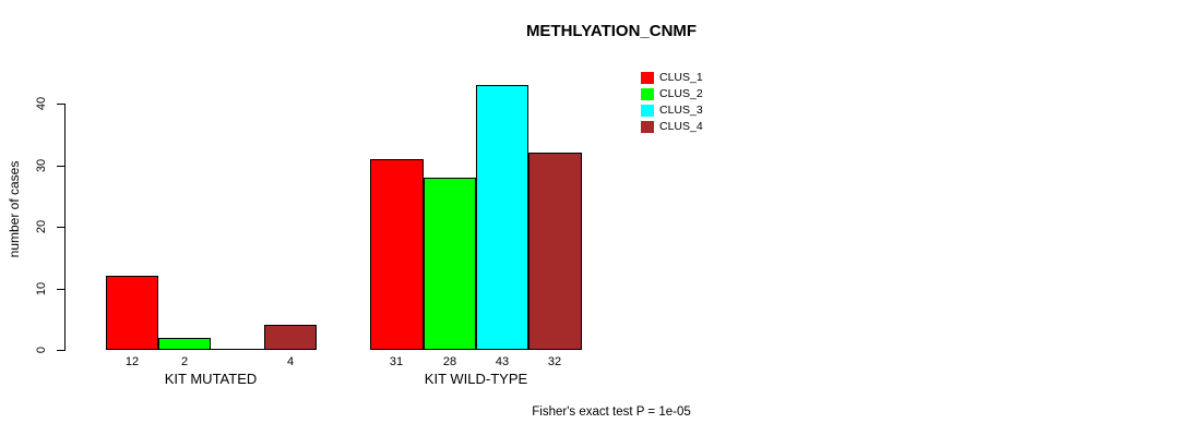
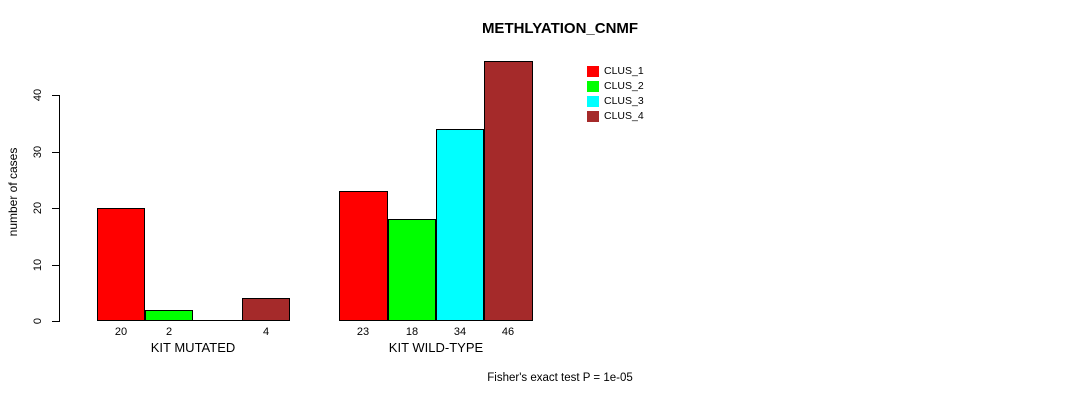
CLUS_1/KIT MUTATED: 12 -> 20
CLUS_1/KIT WILD-TYPE: 31 -> 23
CLUS_2/KIT WILD-TYPE: 28 -> 18
CLUS_3/KIT WILD-TYPE: 43 -> 34
CLUS_4/KIT WILD-TYPE: 32 -> 46
